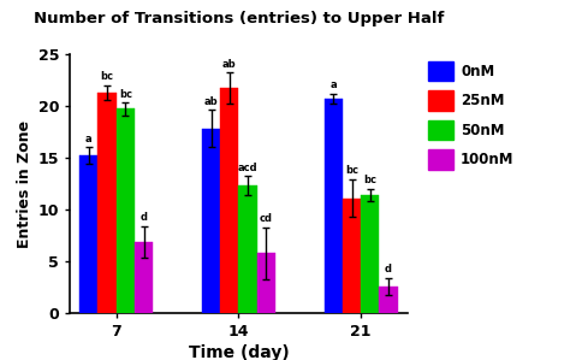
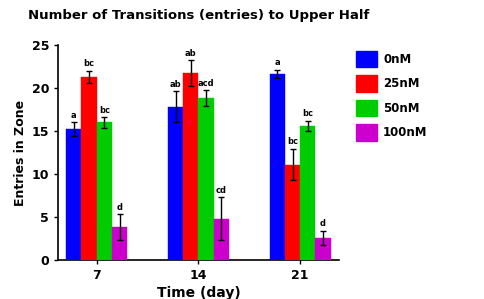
50nM/7: 19.7 -> 16.0
100nM/7: 6.9 -> 3.8
50nM/14: 12.3 -> 18.8
100nM/14: 5.8 -> 4.8
0nM/21: 20.7 -> 21.6
50nM/21: 11.4 -> 15.6
